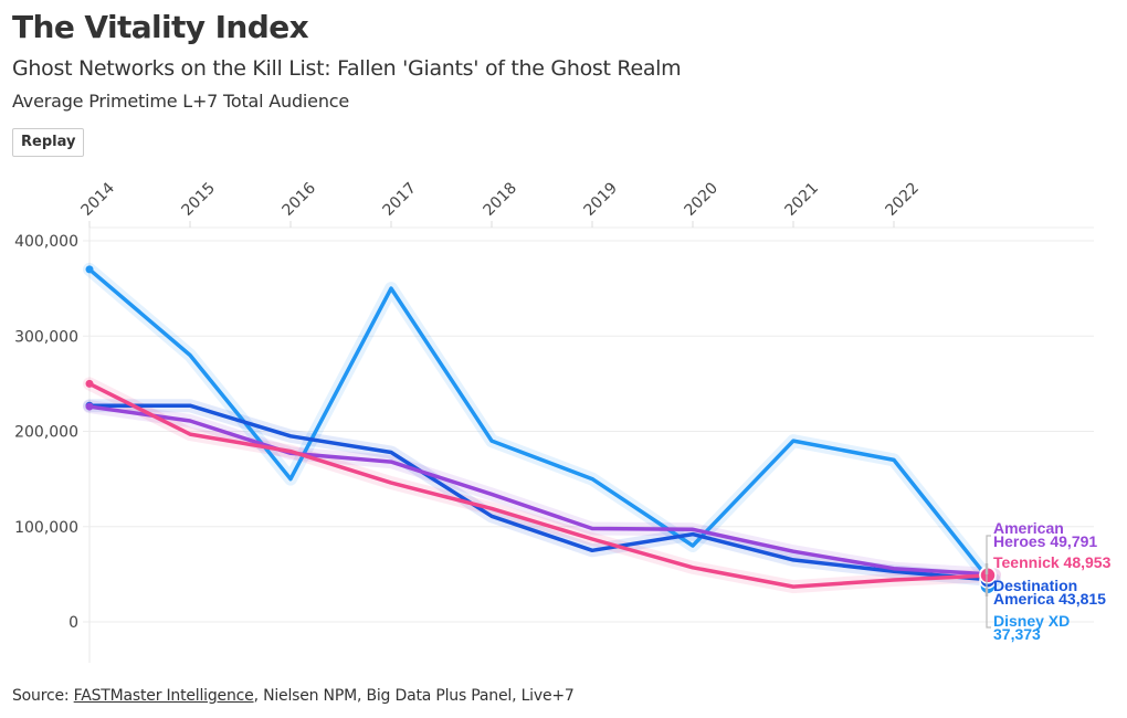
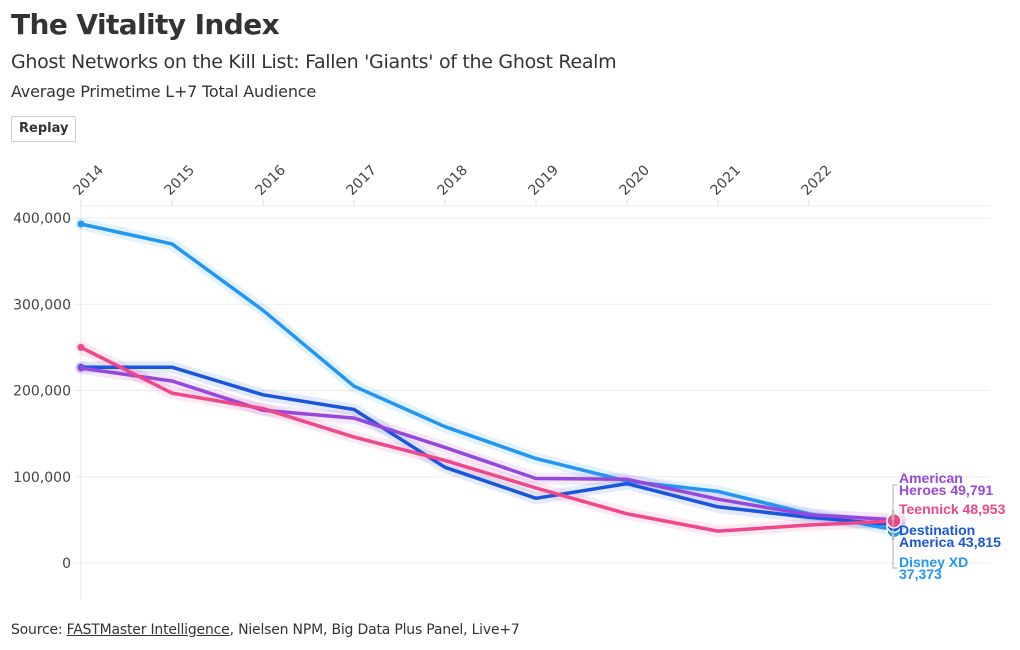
Disney XD/2014: 370000 -> 390000
Disney XD/2015: 280000 -> 370000
Disney XD/2016: 150000 -> 290000
Disney XD/2017: 350000 -> 200000
Disney XD/2018: 190000 -> 160000
Disney XD/2019: 150000 -> 120000
Disney XD/2020: 80000 -> 100000
Disney XD/2021: 190000 -> 80000
Disney XD/2022: 170000 -> 60000
